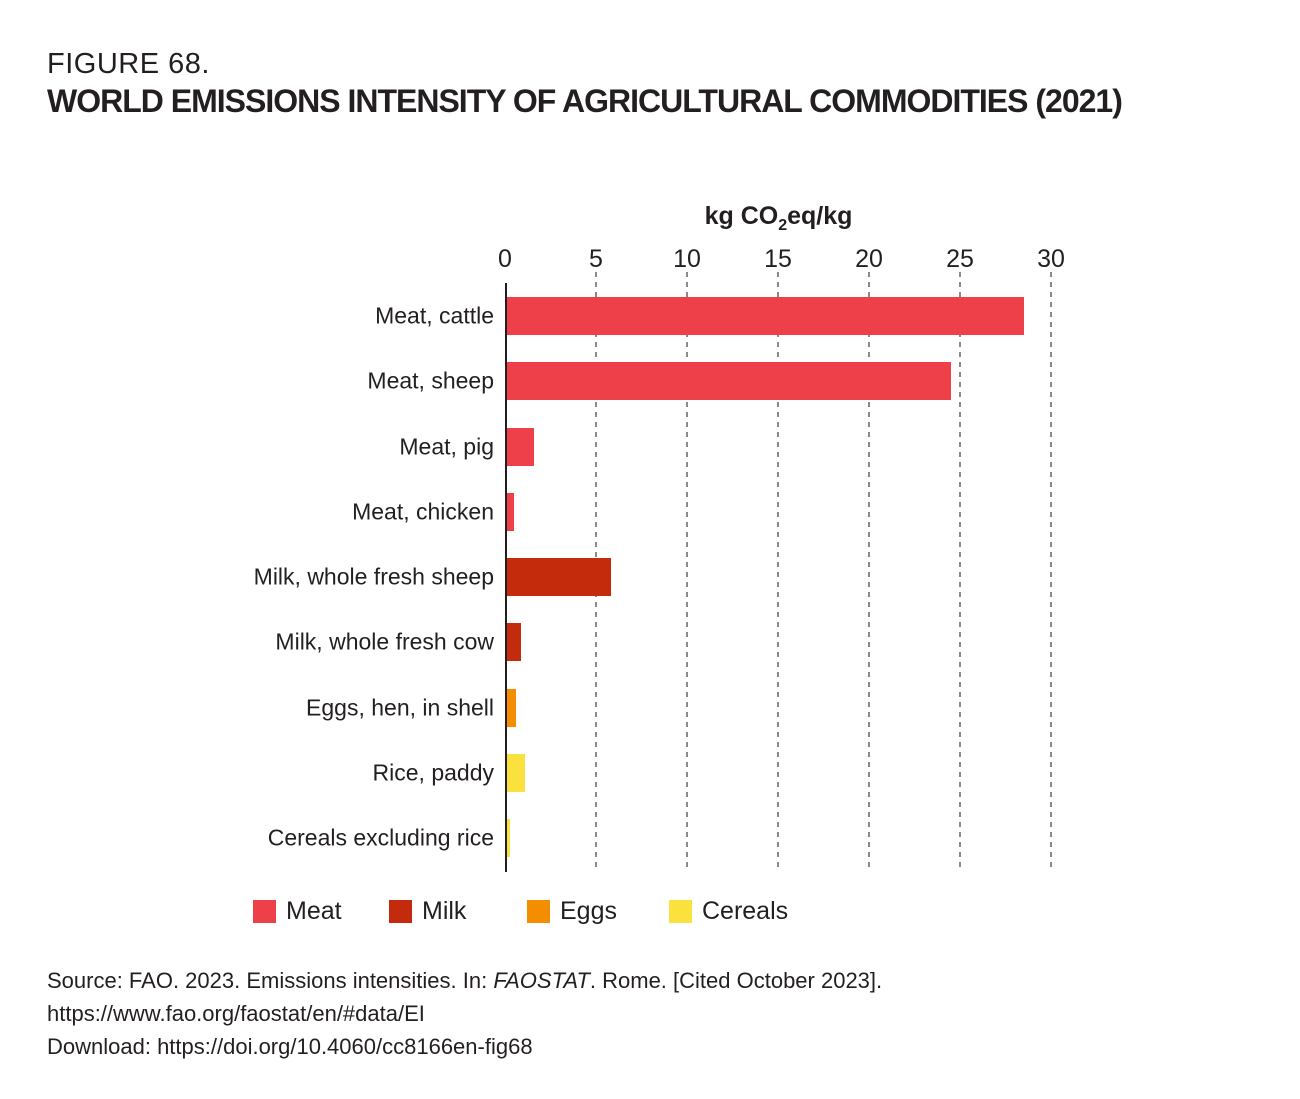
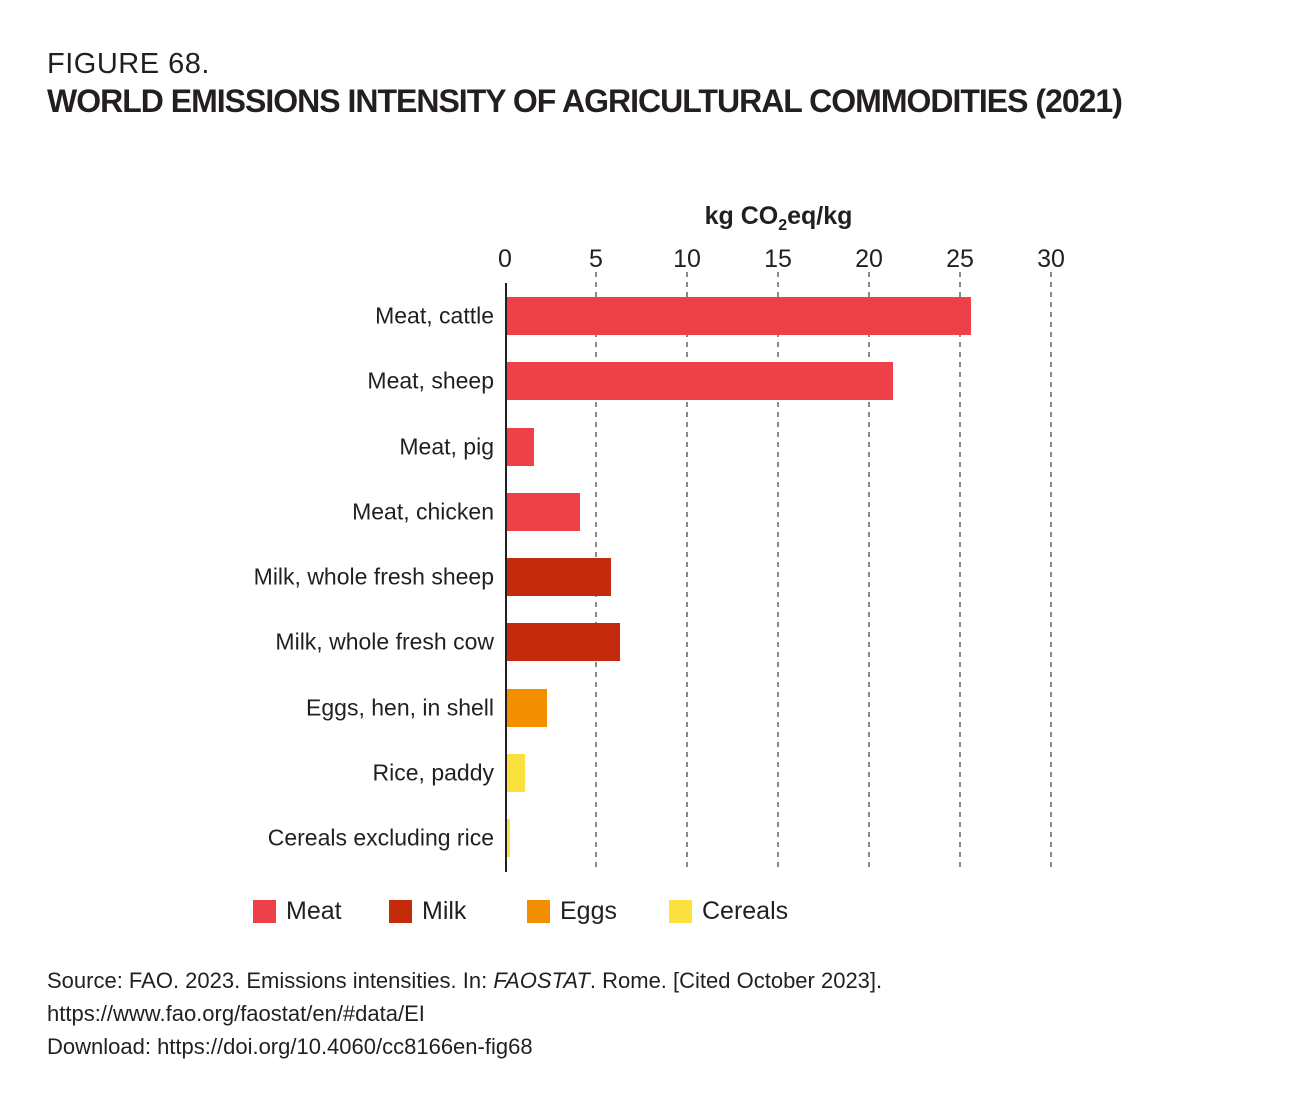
Meat, cattle: 28.5 -> 25.6
Meat, sheep: 24.5 -> 21.3
Meat, chicken: 0.5 -> 4.1
Milk, whole fresh cow: 0.9 -> 6.3
Eggs, hen, in shell: 0.6 -> 2.3
